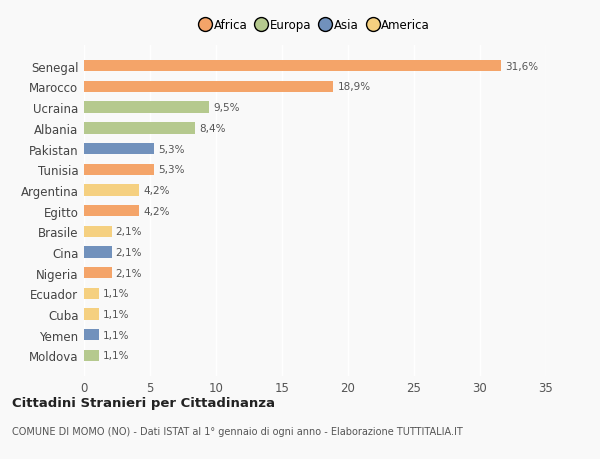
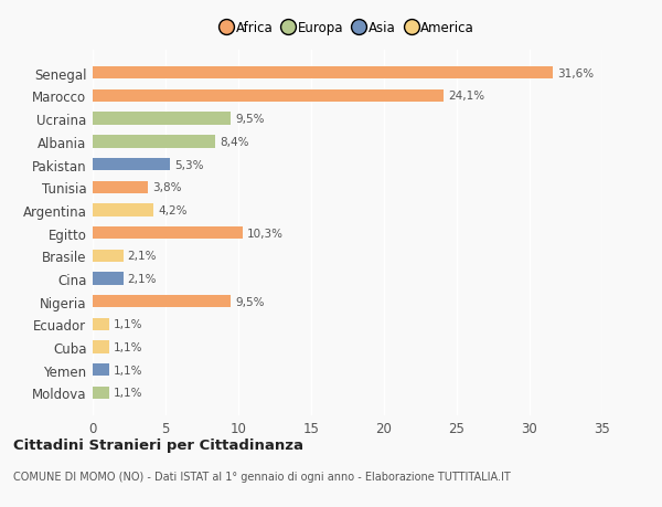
Marocco: 18,9% -> 24,1%
Tunisia: 5,3% -> 3,8%
Egitto: 4,2% -> 10,3%
Nigeria: 2,1% -> 9,5%
